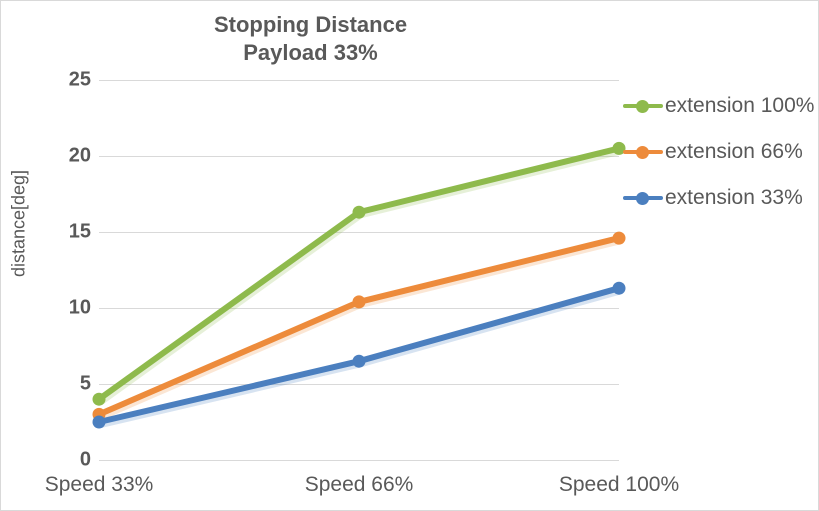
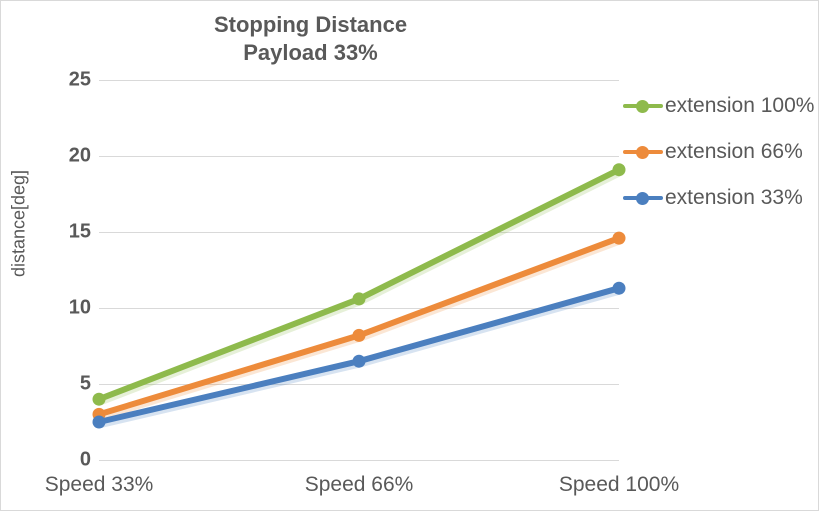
extension 100%/Speed 66%: 16.3 -> 10.6
extension 66%/Speed 66%: 10.4 -> 8.2
extension 100%/Speed 100%: 20.5 -> 19.1
